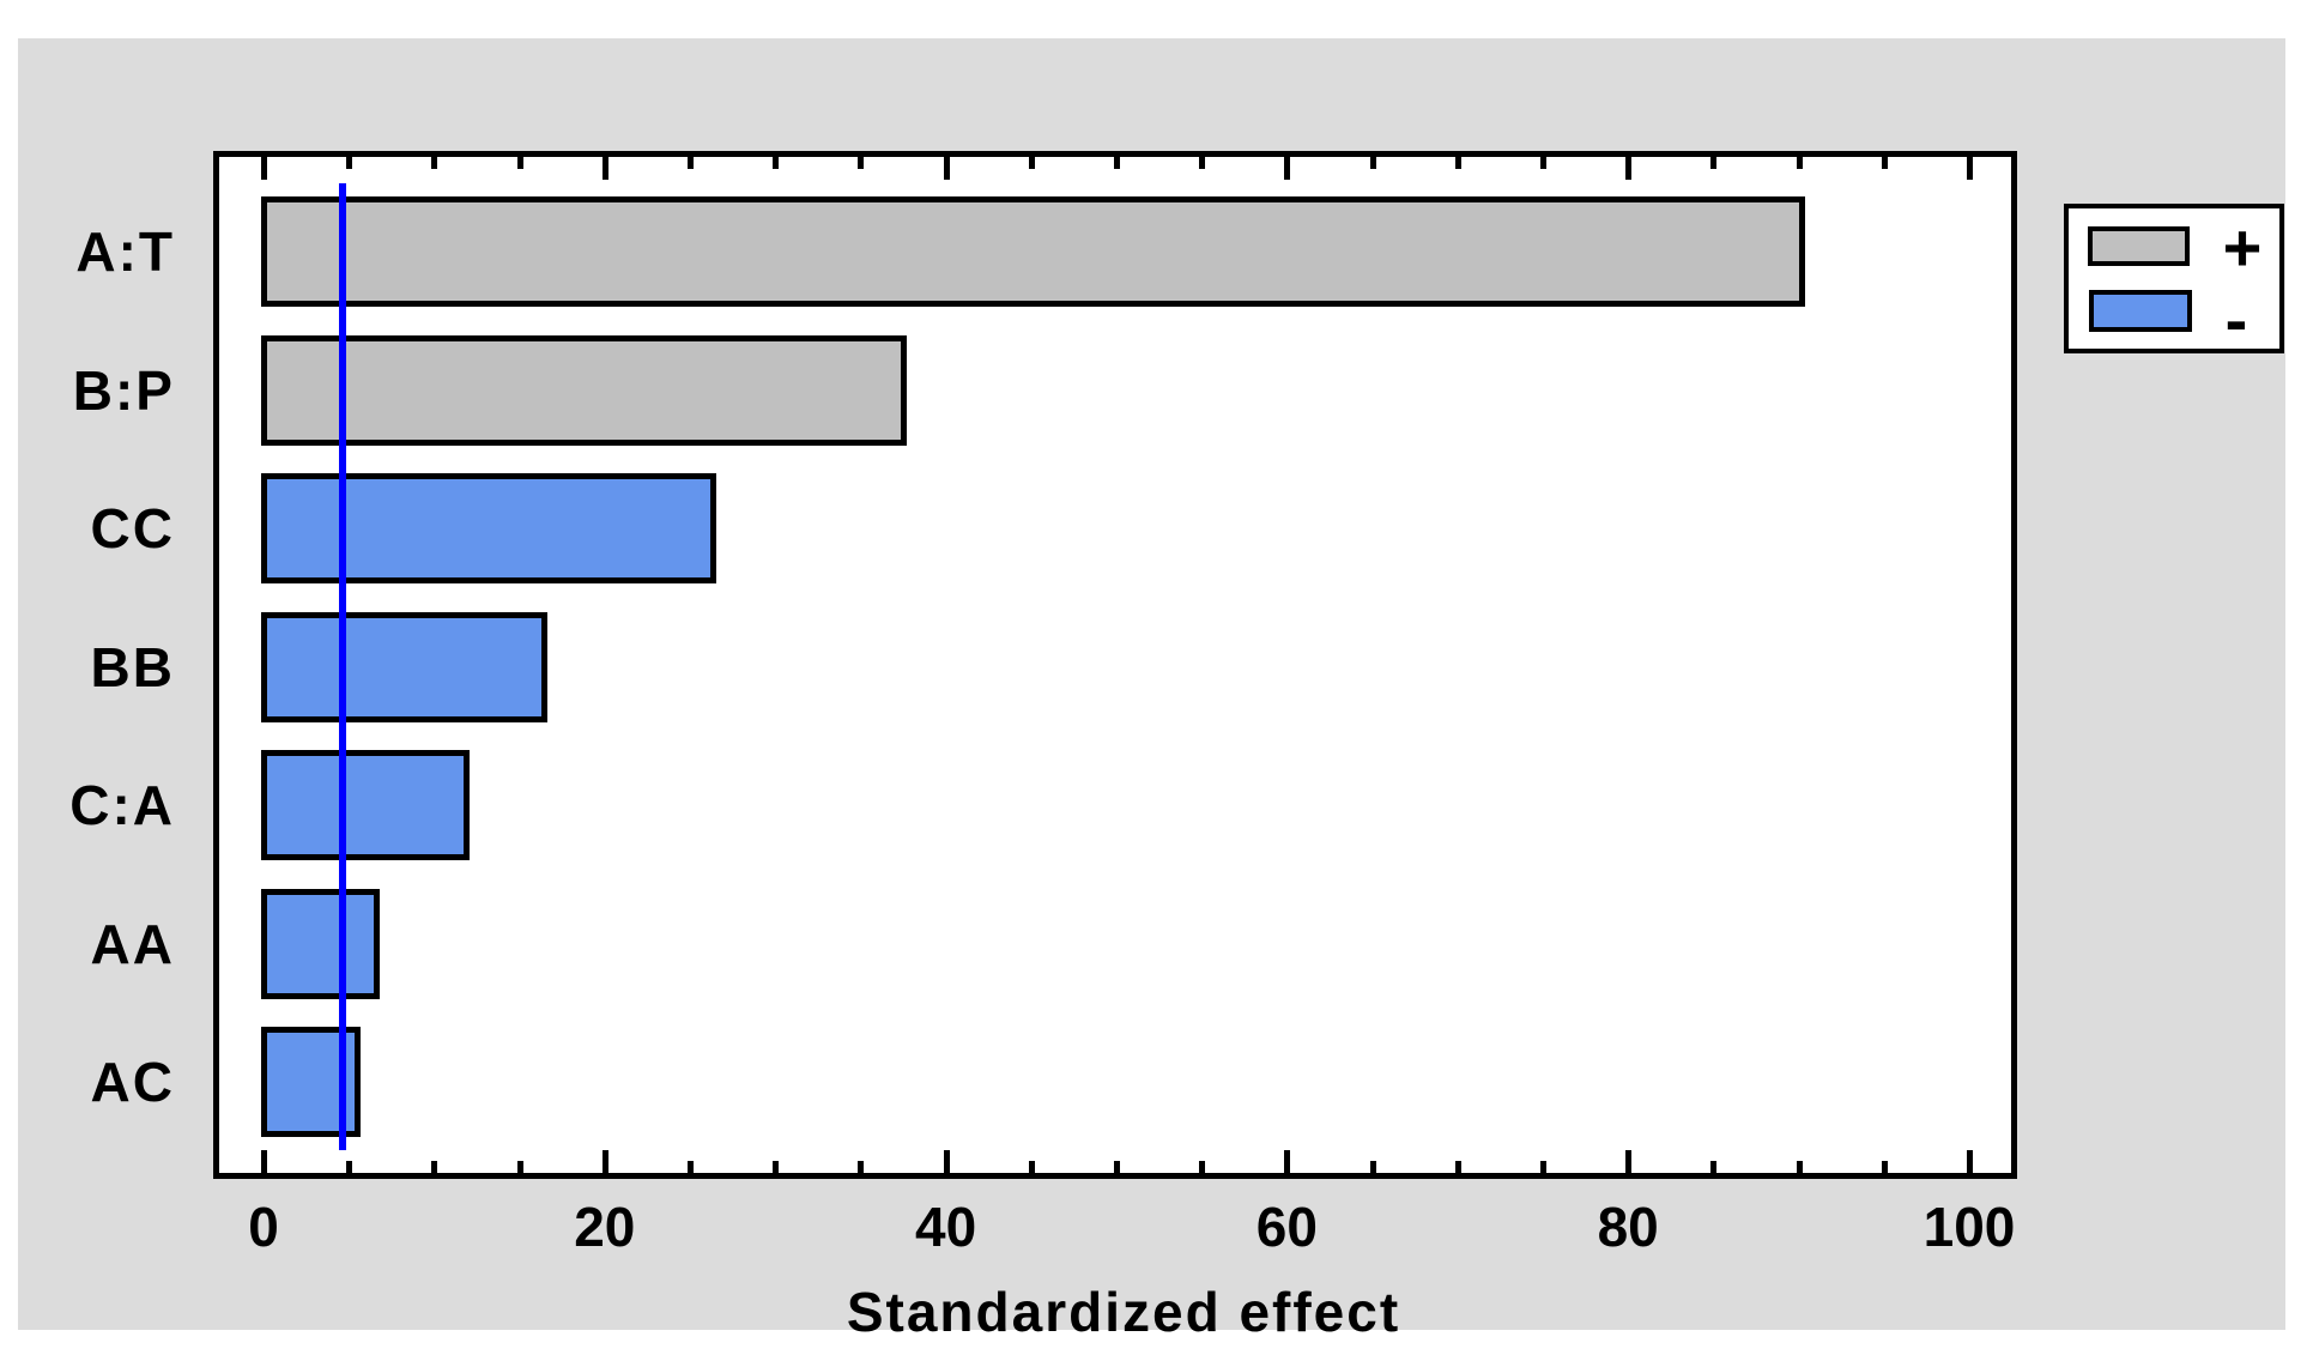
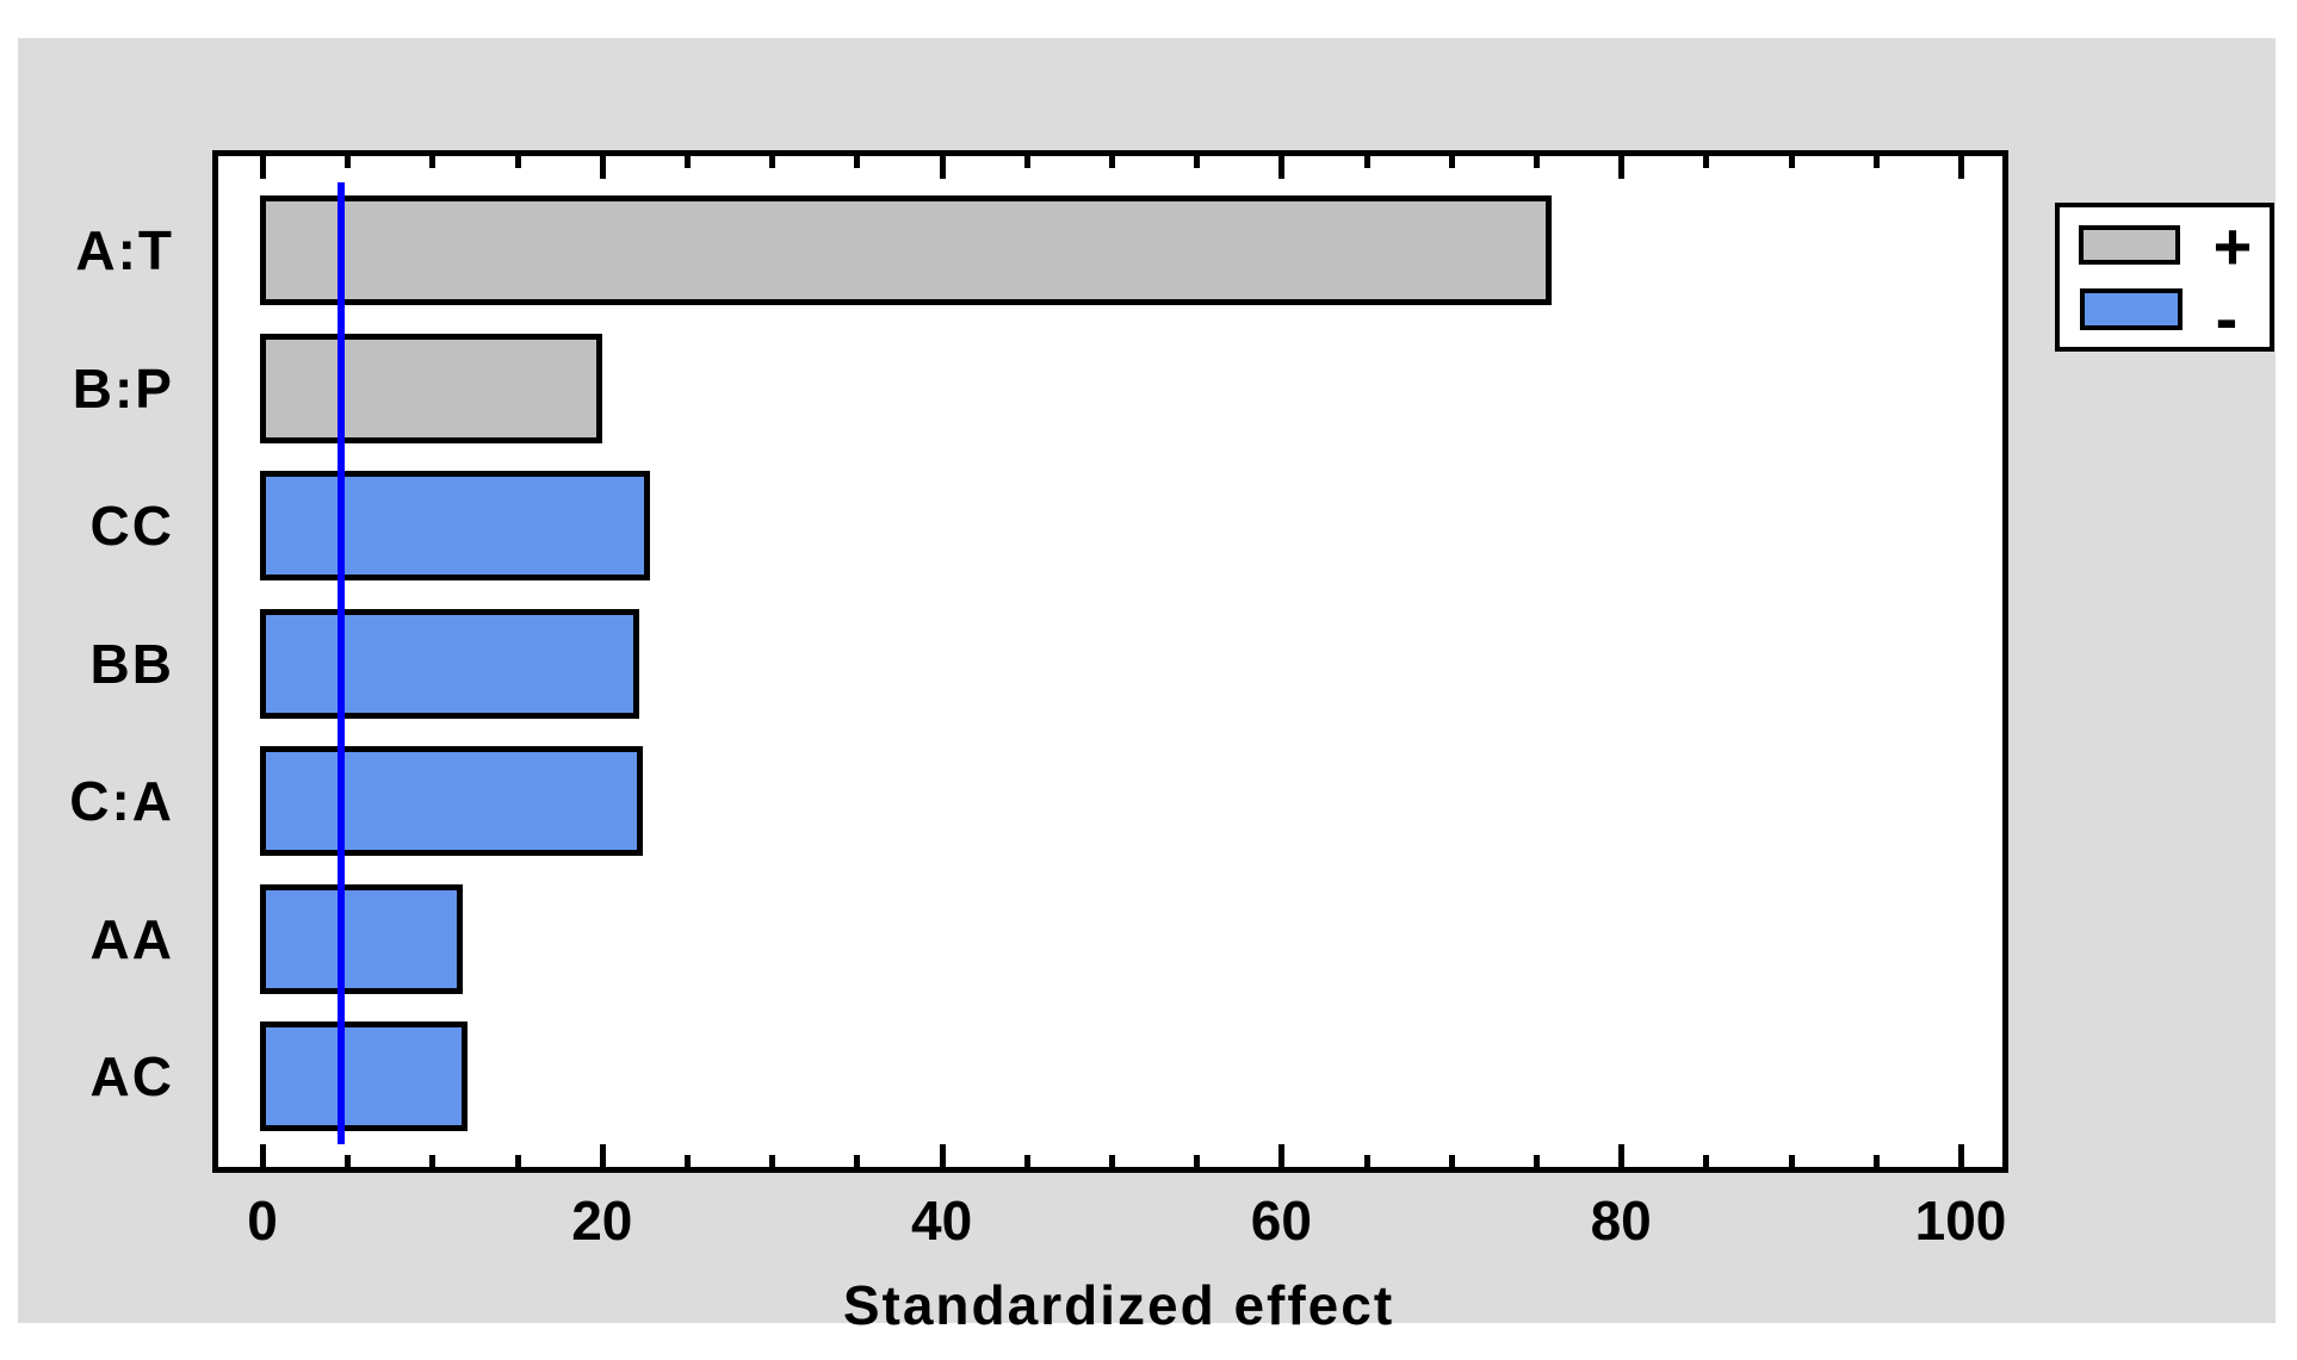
A:T: 90.2 -> 75.7
B:P: 37.5 -> 19.8
CC: 26.3 -> 22.6
BB: 16.4 -> 22.0
C:A: 11.9 -> 22.2
AA: 6.6 -> 11.6
AC: 5.5 -> 11.9
